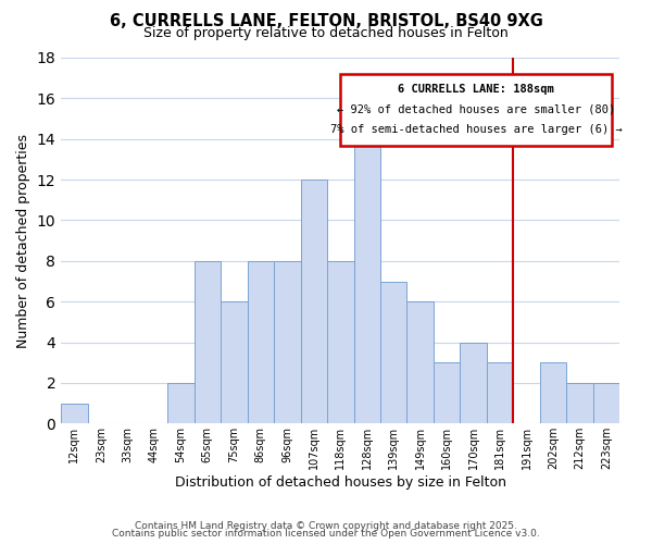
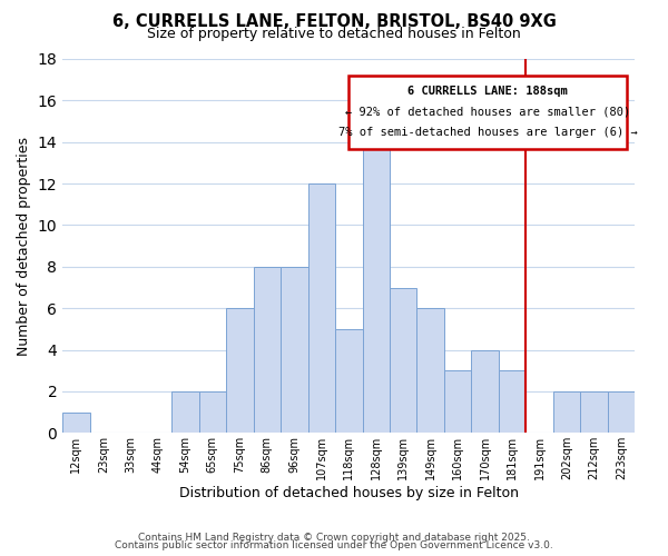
65sqm: 8 -> 2
118sqm: 8 -> 5
202sqm: 3 -> 2
